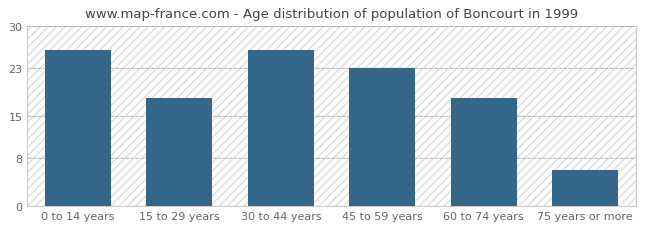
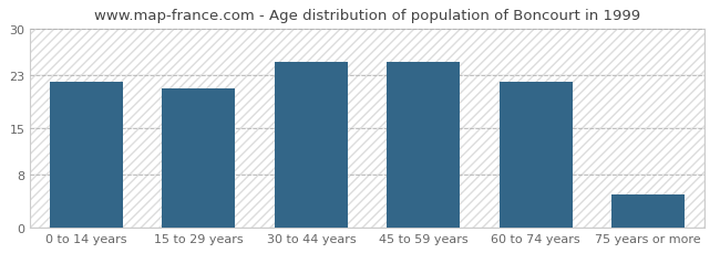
0 to 14 years: 26 -> 22
15 to 29 years: 18 -> 21
30 to 44 years: 26 -> 25
45 to 59 years: 23 -> 25
60 to 74 years: 18 -> 22
75 years or more: 6 -> 5
